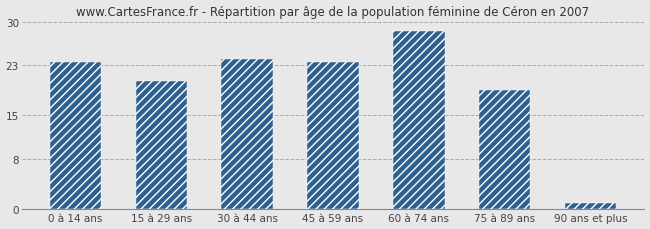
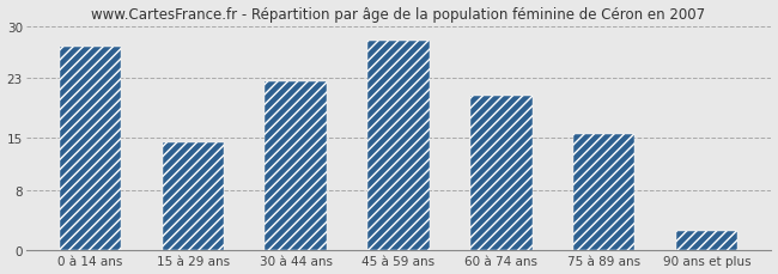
0 à 14 ans: 23.5 -> 27.2
15 à 29 ans: 20.5 -> 14.4
30 à 44 ans: 24.0 -> 22.6
45 à 59 ans: 23.5 -> 28.0
60 à 74 ans: 28.5 -> 20.6
75 à 89 ans: 19.0 -> 15.6
90 ans et plus: 1.0 -> 2.6
